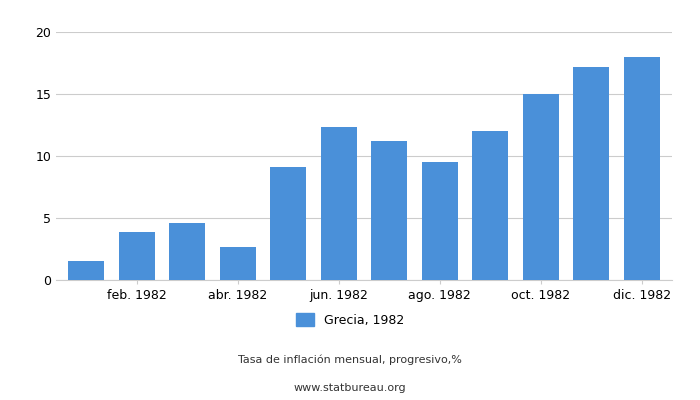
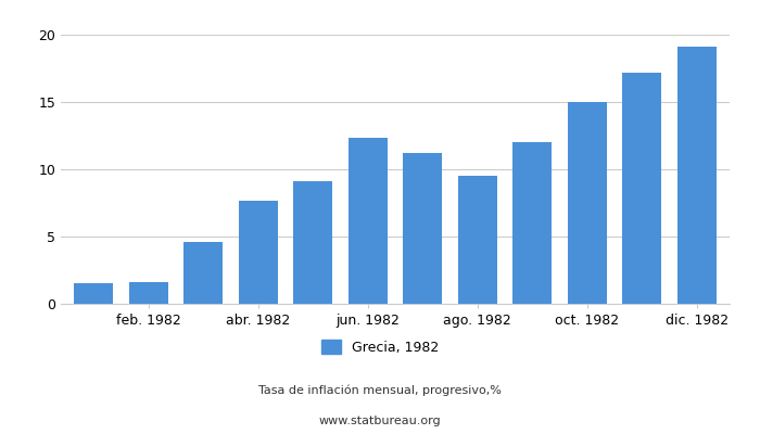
feb. 1982: 3.9 -> 1.6
abr. 1982: 2.7 -> 7.7
dic. 1982: 18.0 -> 19.1
